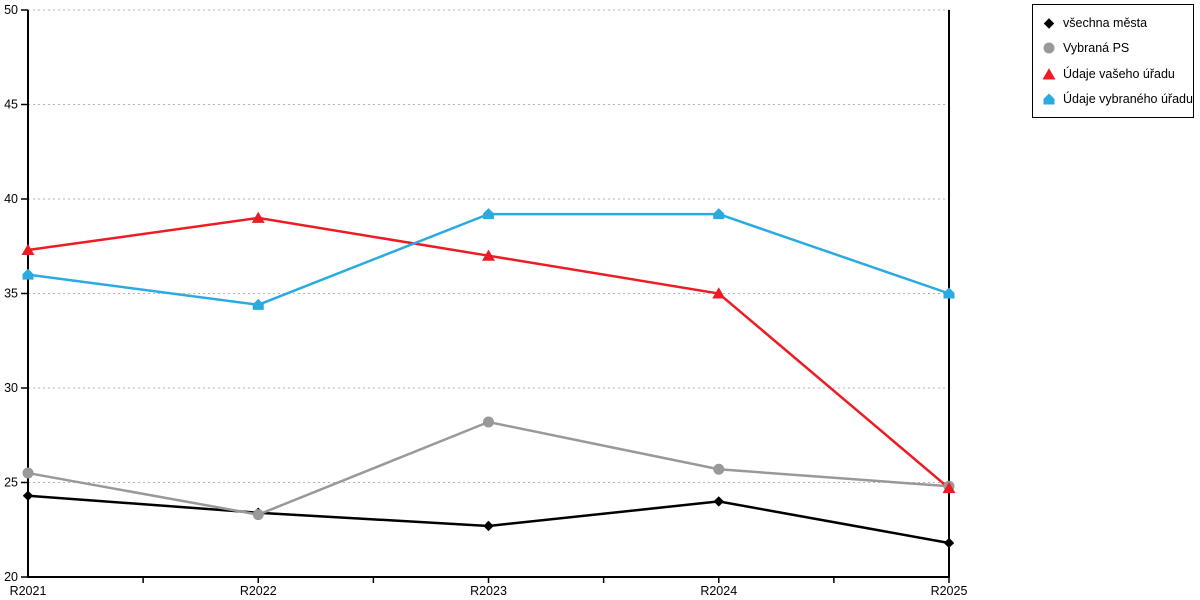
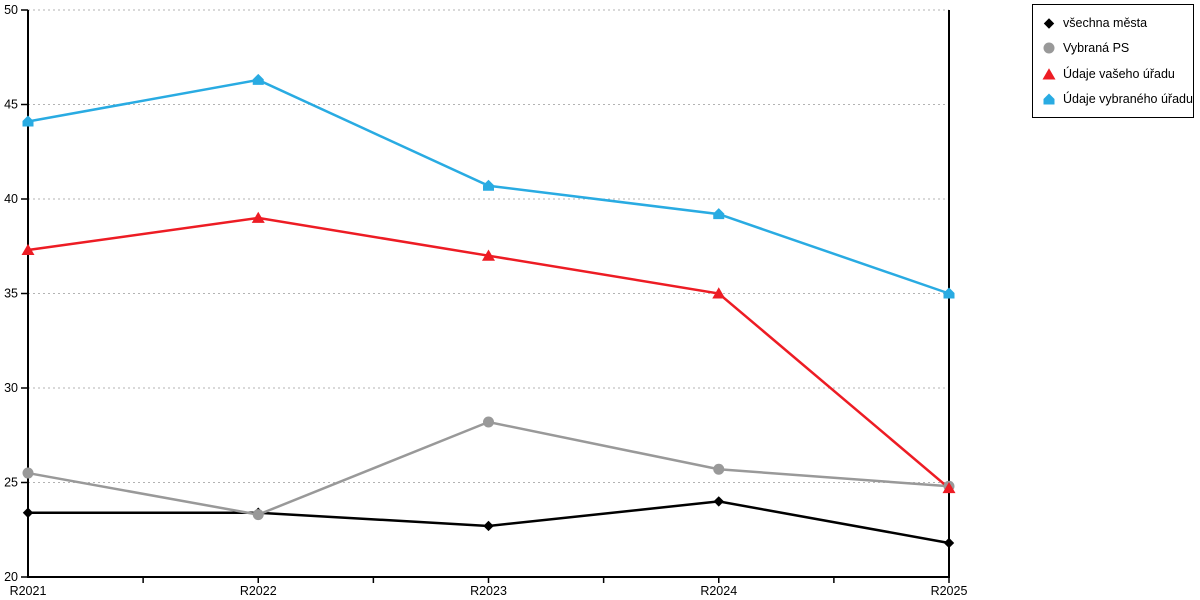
všechna města/R2021: 24.3 -> 23.4
Údaje vybraného úřadu/R2021: 36.0 -> 44.1
Údaje vybraného úřadu/R2022: 34.4 -> 46.3
Údaje vybraného úřadu/R2023: 39.2 -> 40.7
